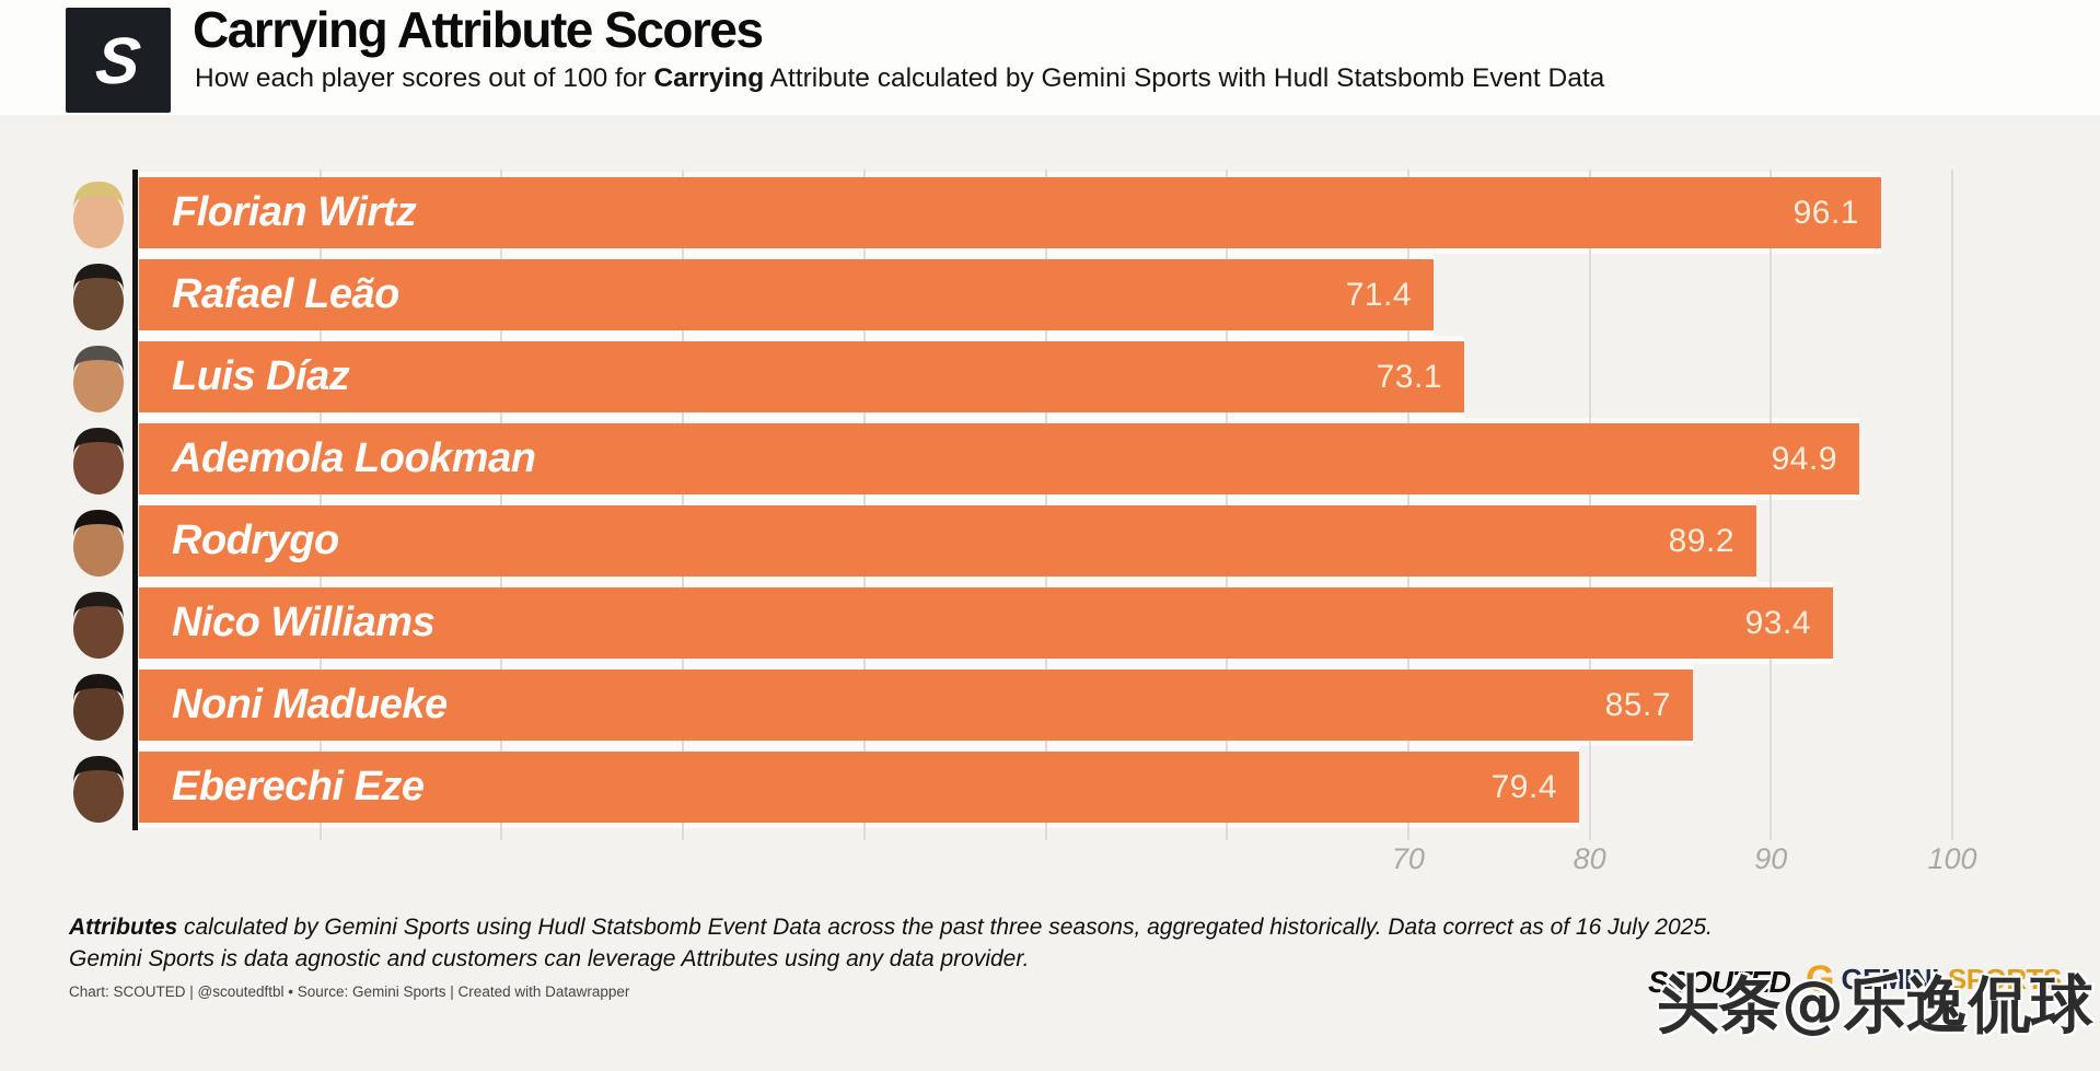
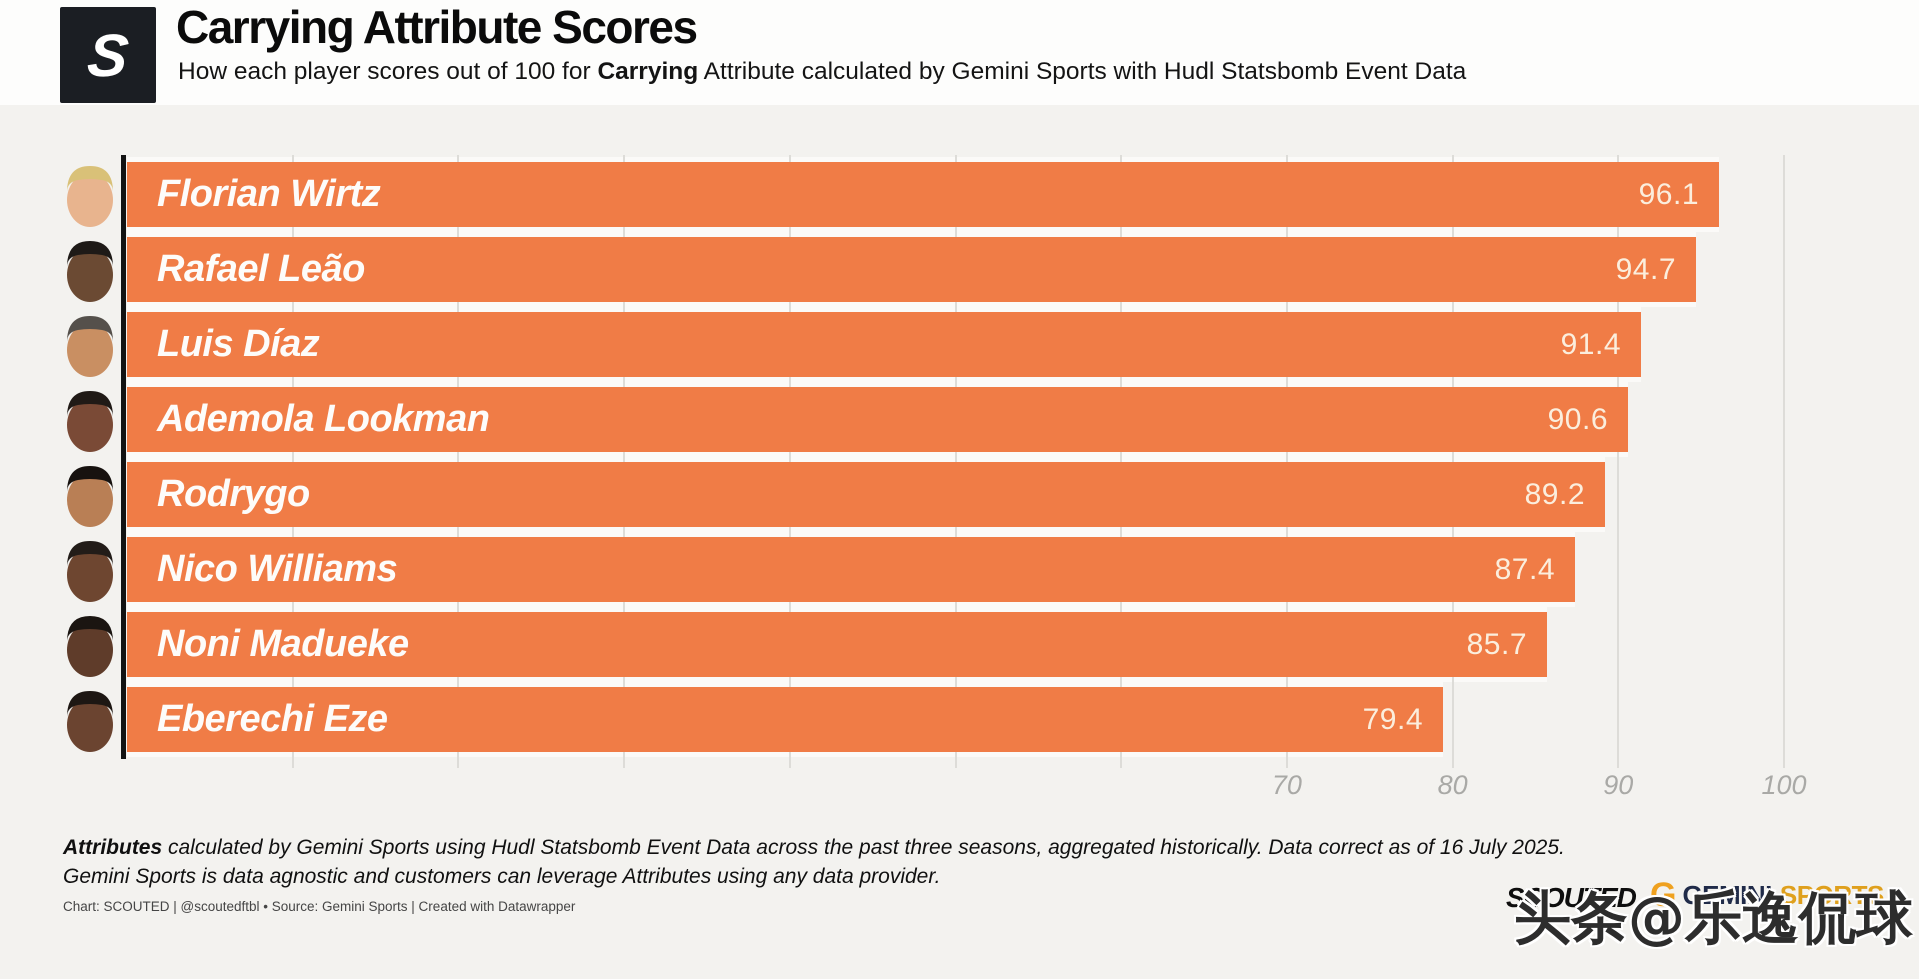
Rafael Leão: 71.4 -> 94.7
Luis Díaz: 73.1 -> 91.4
Ademola Lookman: 94.9 -> 90.6
Nico Williams: 93.4 -> 87.4
